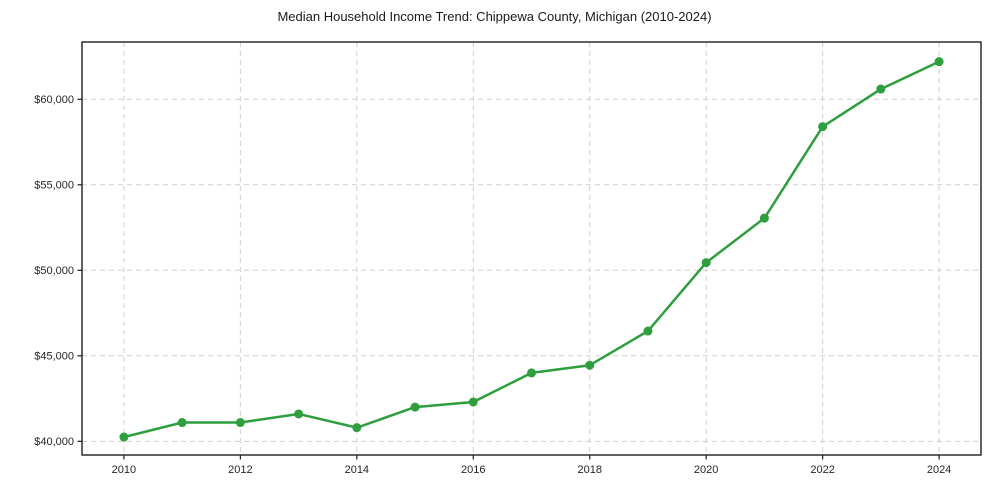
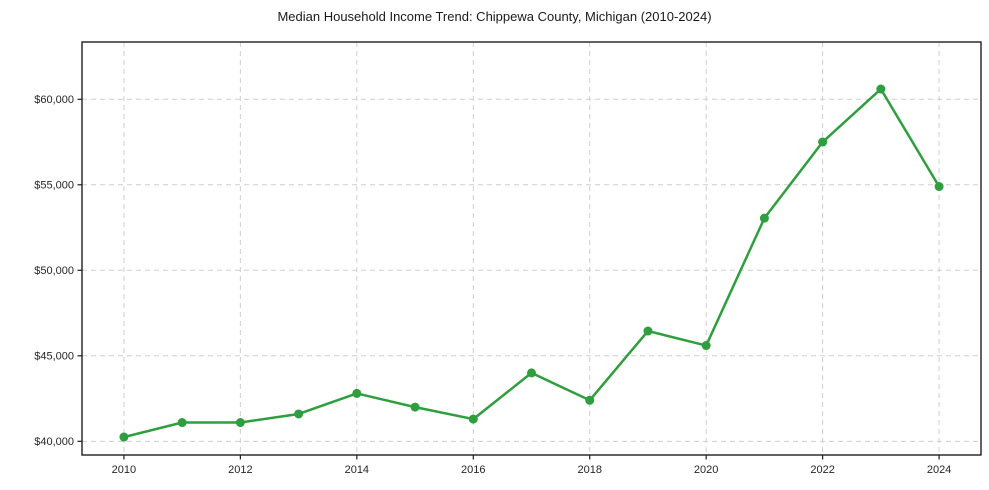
2014: $40800 -> $42800
2016: $42300 -> $41300
2018: $44400 -> $42400
2020: $50400 -> $45600
2022: $58400 -> $57500
2024: $62200 -> $54900
